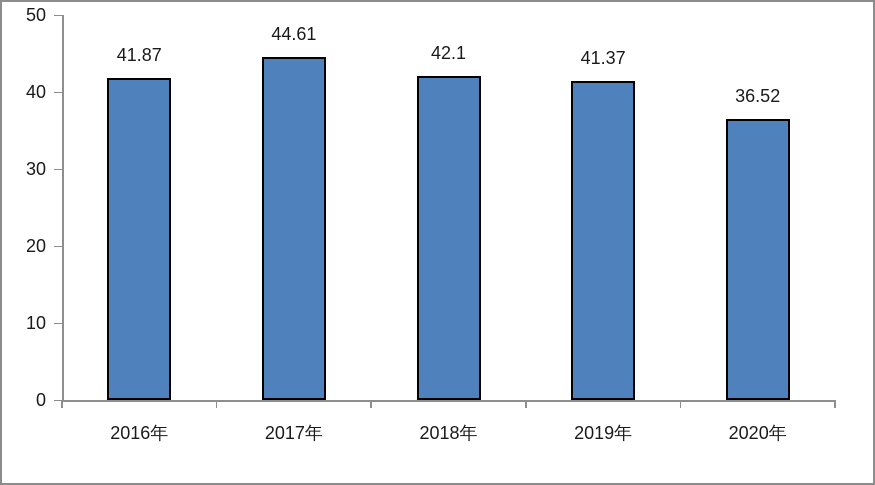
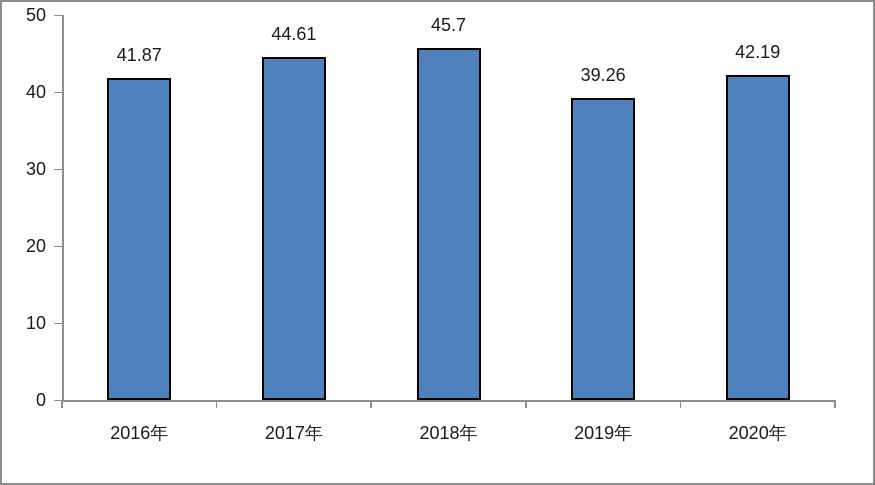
2018年: 42.1 -> 45.7
2019年: 41.37 -> 39.26
2020年: 36.52 -> 42.19
